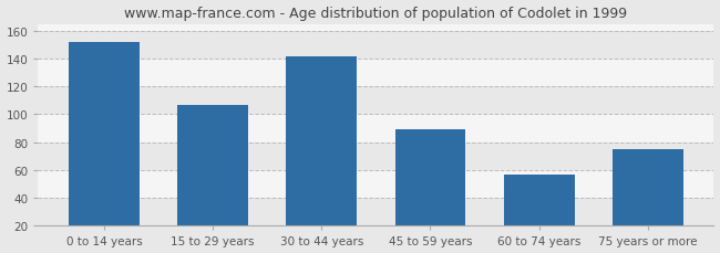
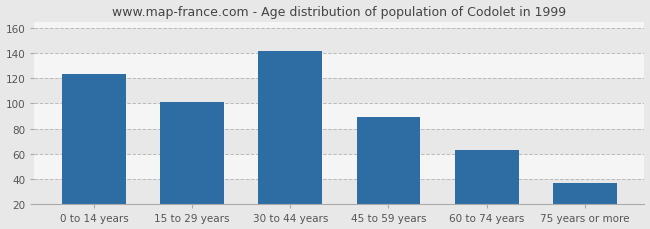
0 to 14 years: 152 -> 123
15 to 29 years: 107 -> 101
60 to 74 years: 57 -> 63
75 years or more: 75 -> 37
